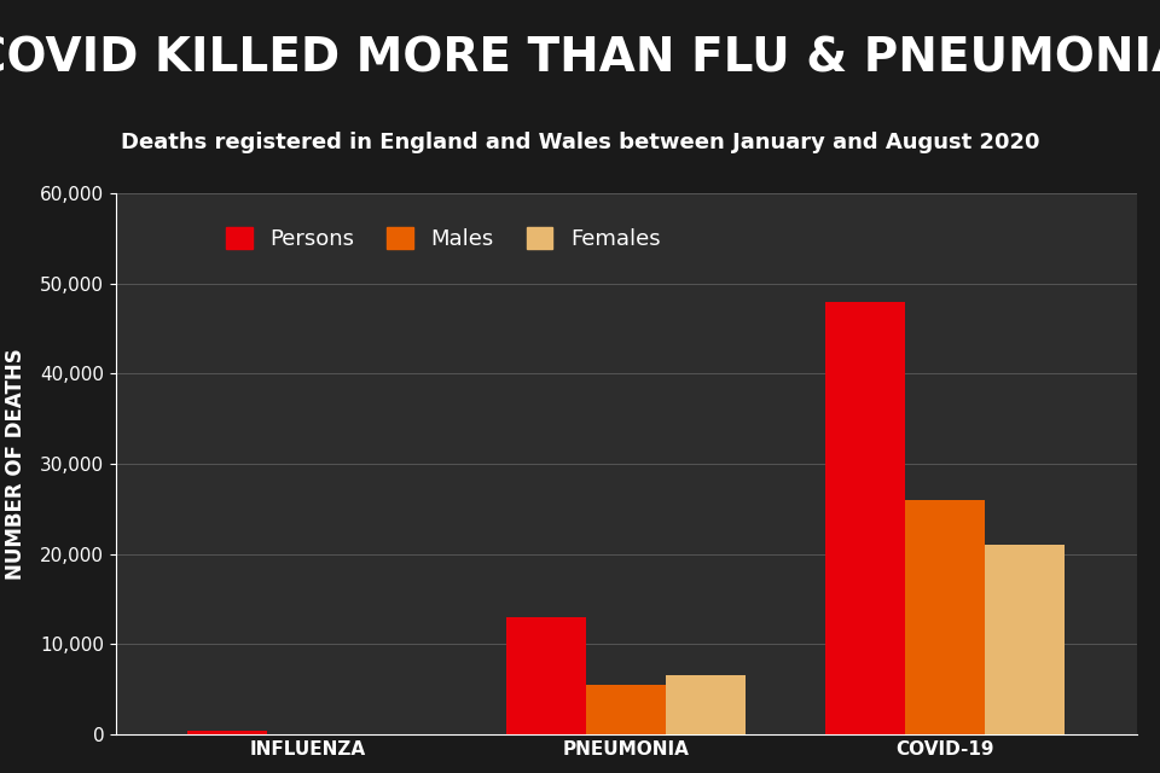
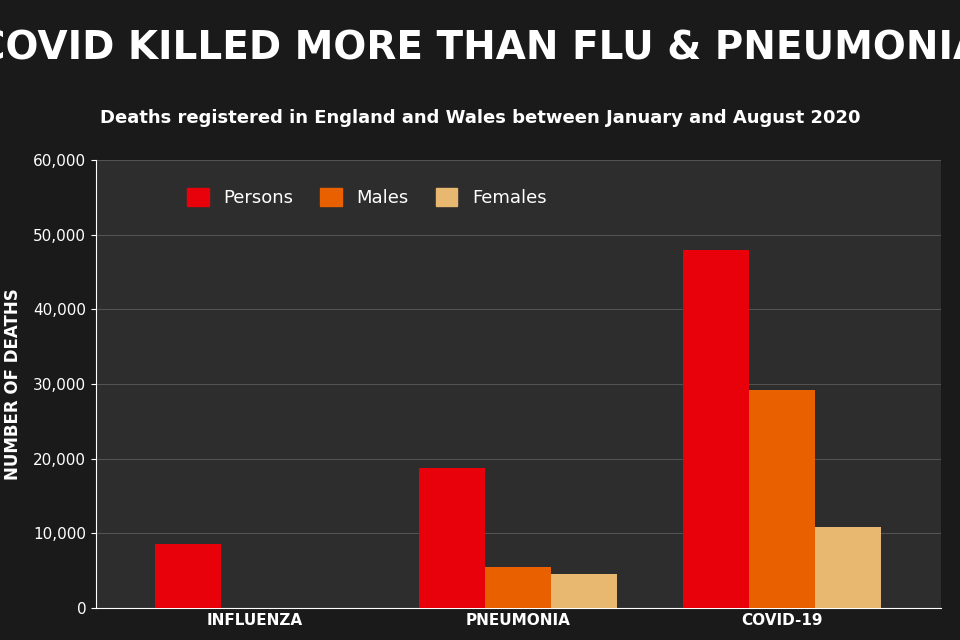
Persons/INFLUENZA: 400 -> 8,600
Persons/PNEUMONIA: 13,000 -> 18,800
Females/PNEUMONIA: 6,500 -> 4,600
Males/COVID-19: 26,000 -> 29,200
Females/COVID-19: 21,000 -> 10,800
